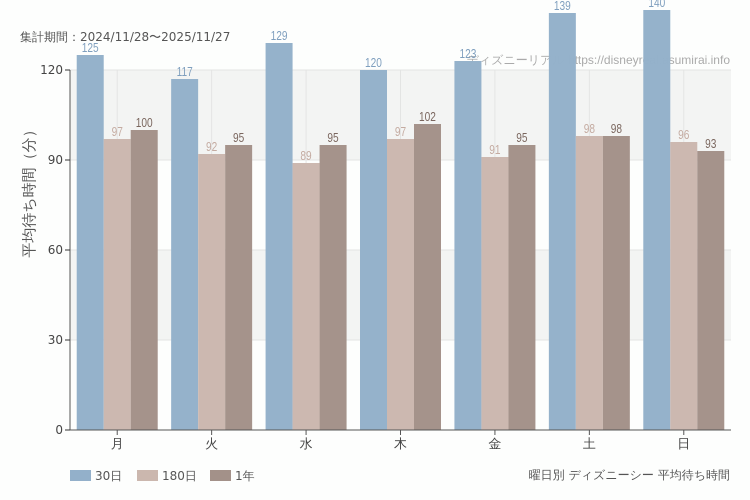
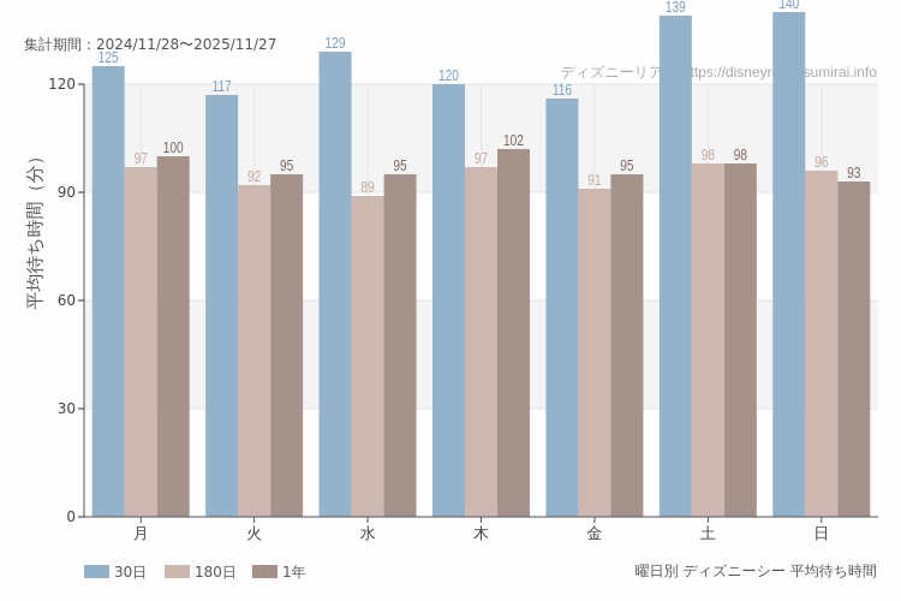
30日/金: 123 -> 116
